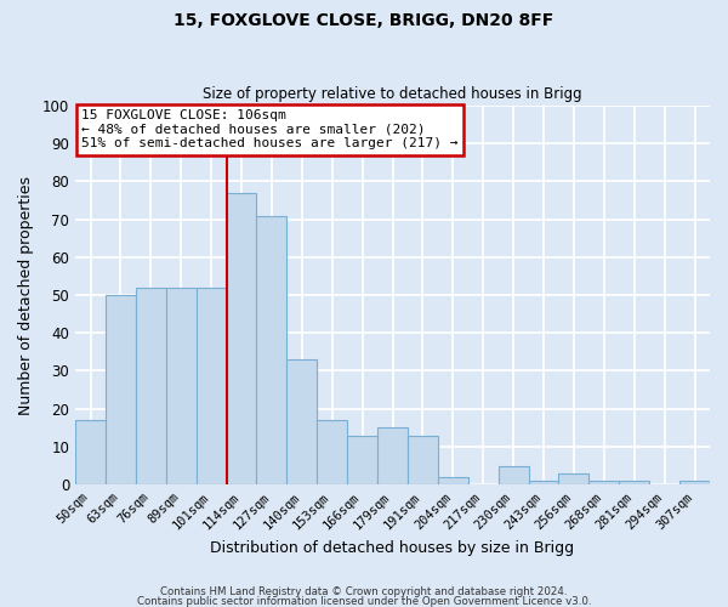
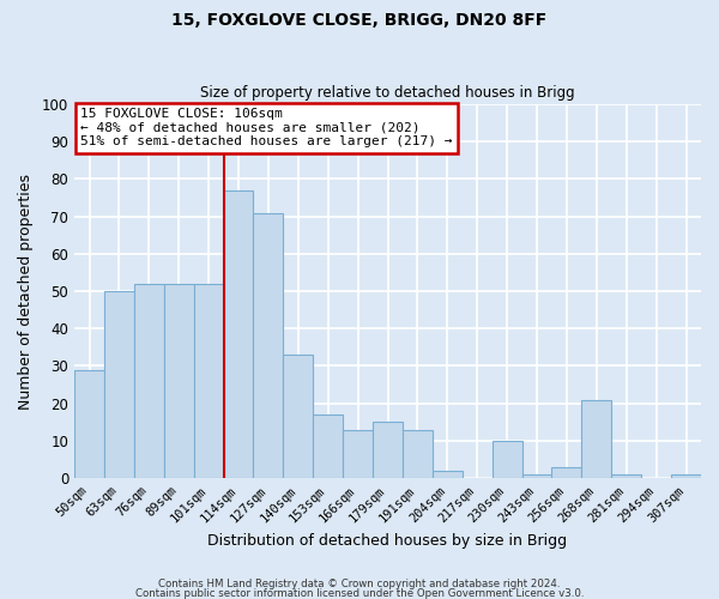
50sqm: 17 -> 29
230sqm: 5 -> 10
268sqm: 1 -> 21
